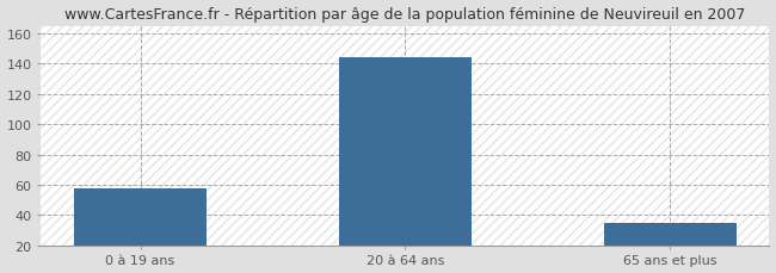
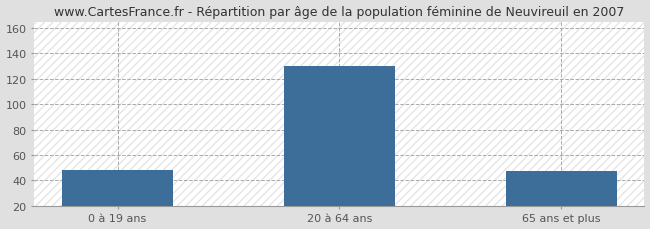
0 à 19 ans: 58 -> 48
20 à 64 ans: 144 -> 130
65 ans et plus: 35 -> 47
